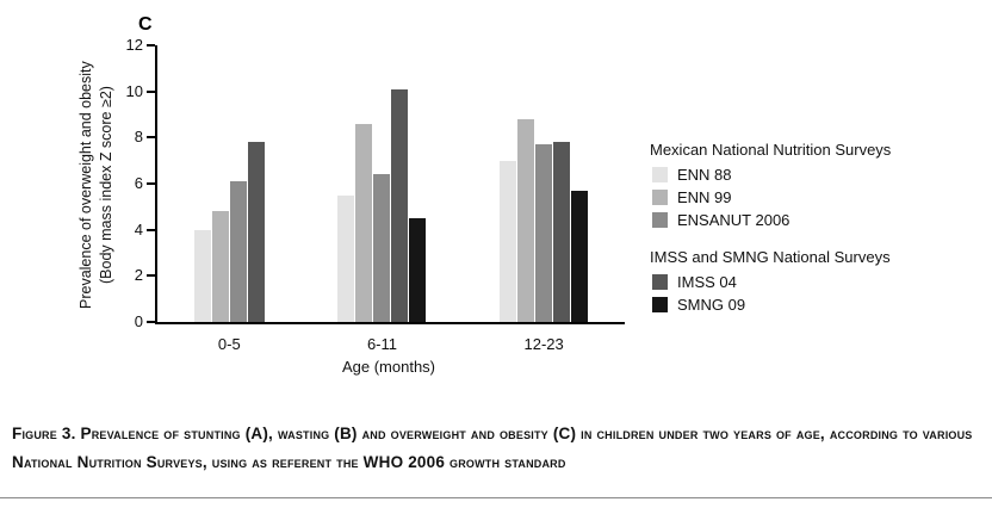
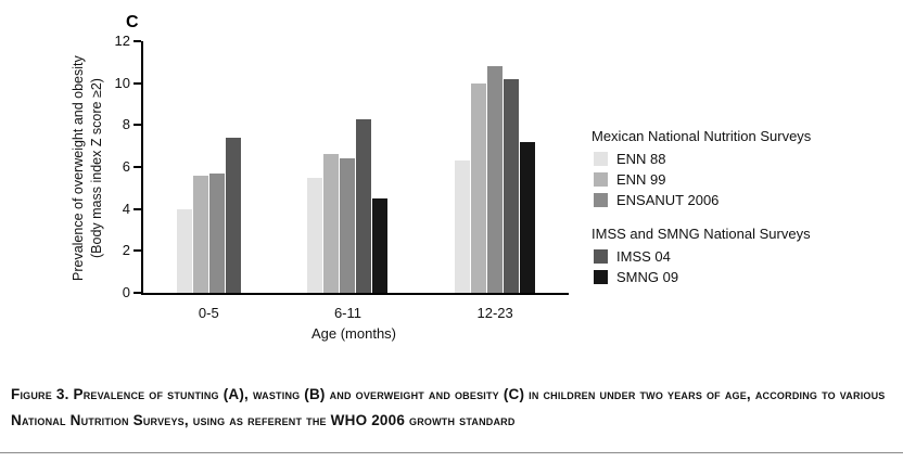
ENN 99/0-5: 4.8 -> 5.6
ENSANUT 2006/0-5: 6.1 -> 5.7
IMSS 04/0-5: 7.8 -> 7.4
ENN 99/6-11: 8.6 -> 6.6
IMSS 04/6-11: 10.1 -> 8.3
ENN 88/12-23: 7.0 -> 6.3
ENN 99/12-23: 8.8 -> 10.0
ENSANUT 2006/12-23: 7.7 -> 10.8
IMSS 04/12-23: 7.8 -> 10.2
SMNG 09/12-23: 5.7 -> 7.2
